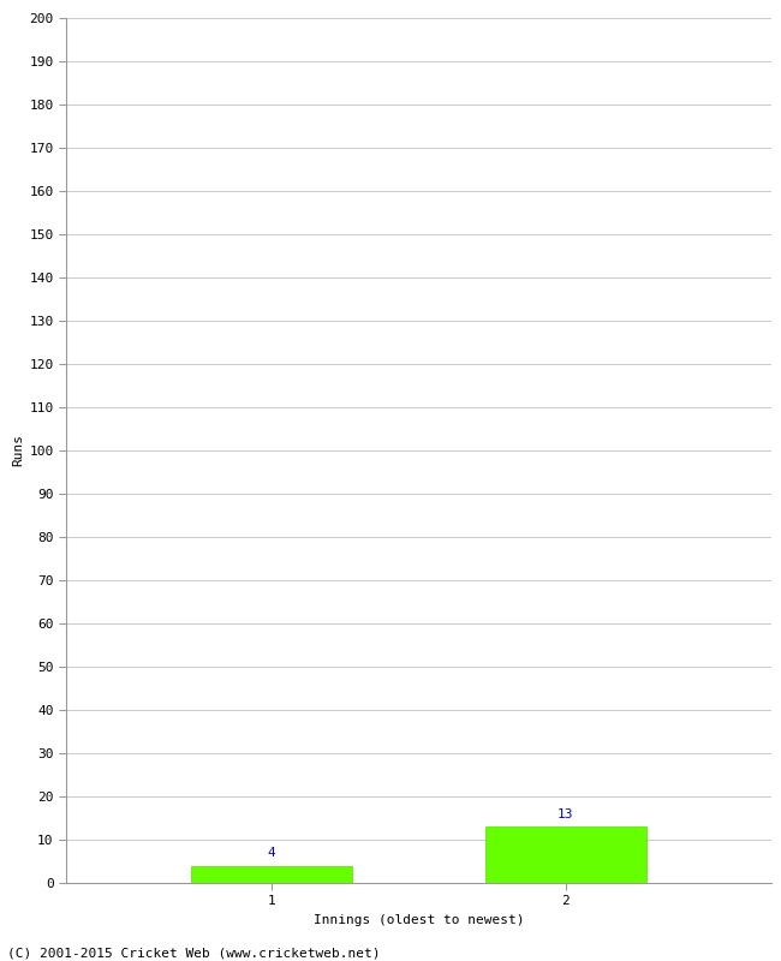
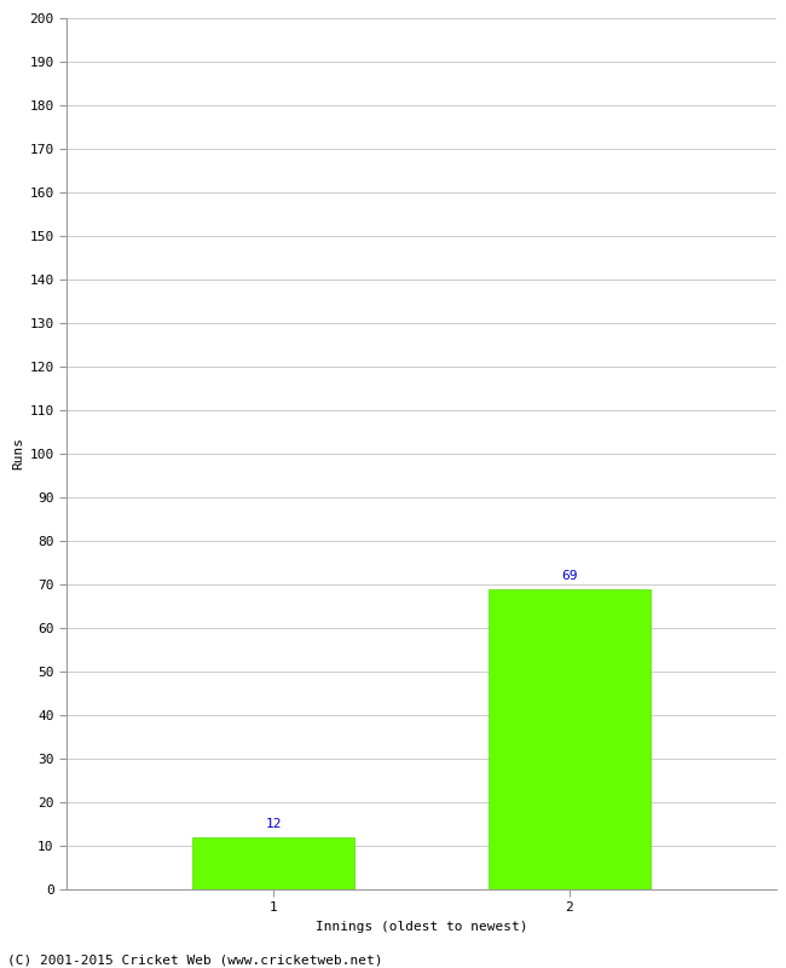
1: 4 -> 12
2: 13 -> 69
